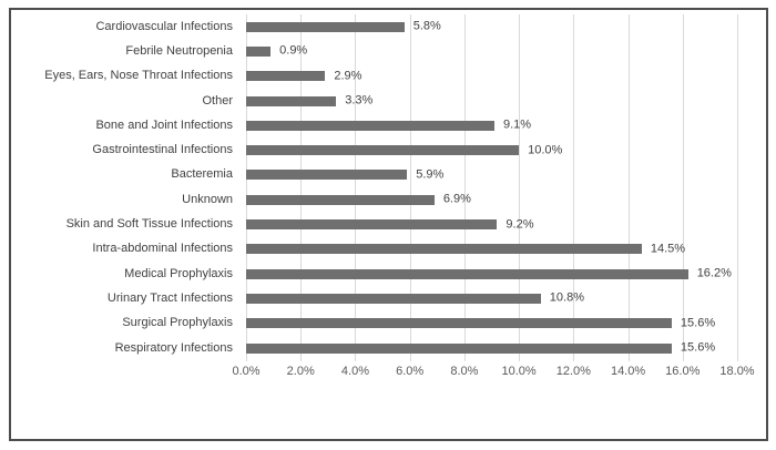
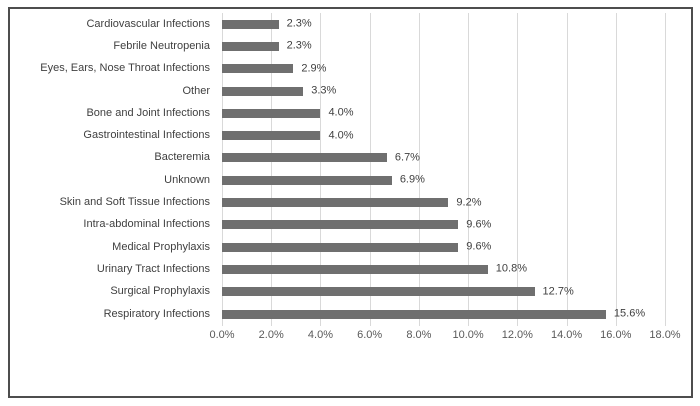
Cardiovascular Infections: 5.8% -> 2.3%
Febrile Neutropenia: 0.9% -> 2.3%
Bone and Joint Infections: 9.1% -> 4.0%
Gastrointestinal Infections: 10.0% -> 4.0%
Bacteremia: 5.9% -> 6.7%
Intra-abdominal Infections: 14.5% -> 9.6%
Medical Prophylaxis: 16.2% -> 9.6%
Surgical Prophylaxis: 15.6% -> 12.7%
